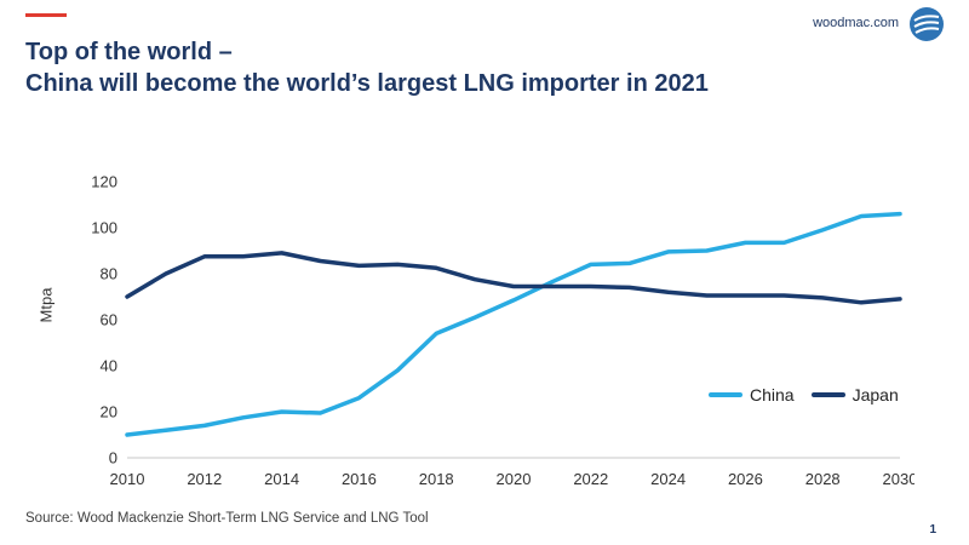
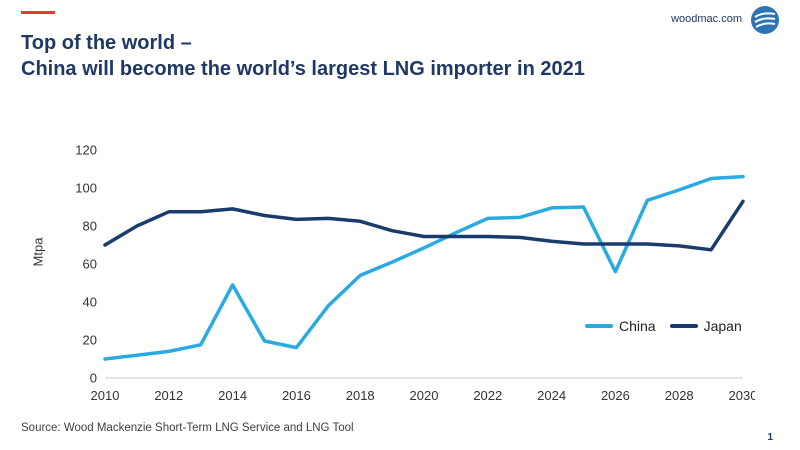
China/2014: 20 -> 49
China/2016: 26 -> 16
China/2026: 94 -> 56
Japan/2030: 69 -> 93
